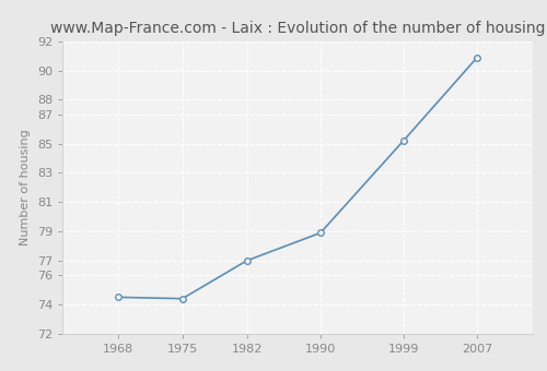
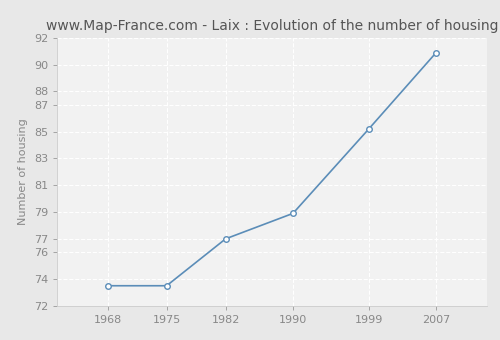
1968: 74.5 -> 73.5
1975: 74.4 -> 73.5
